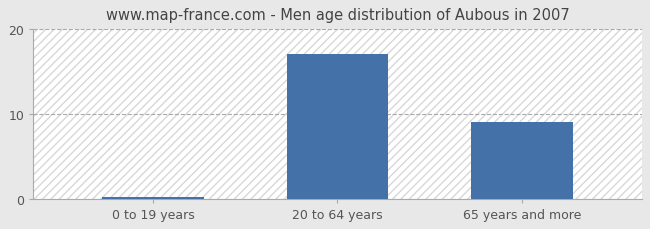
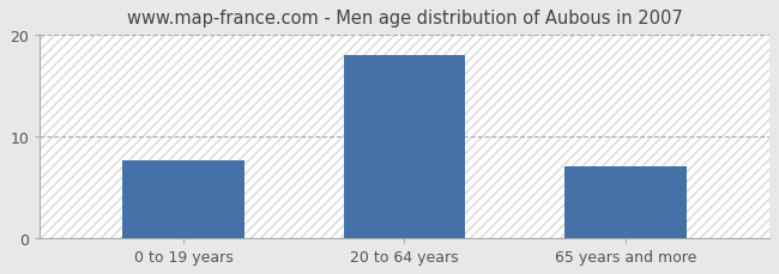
0 to 19 years: 0.2 -> 7.6
20 to 64 years: 17.0 -> 18.0
65 years and more: 9.0 -> 7.0
